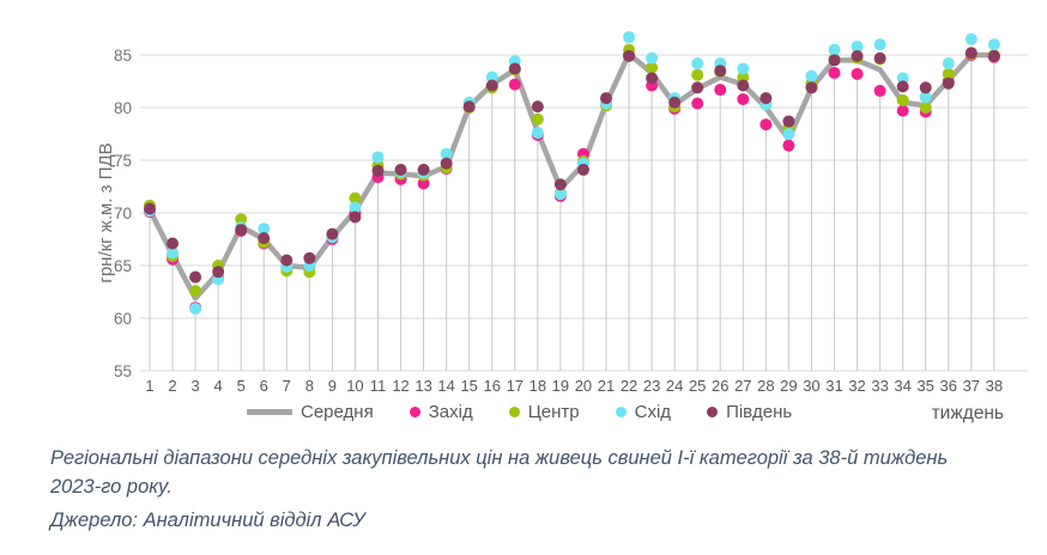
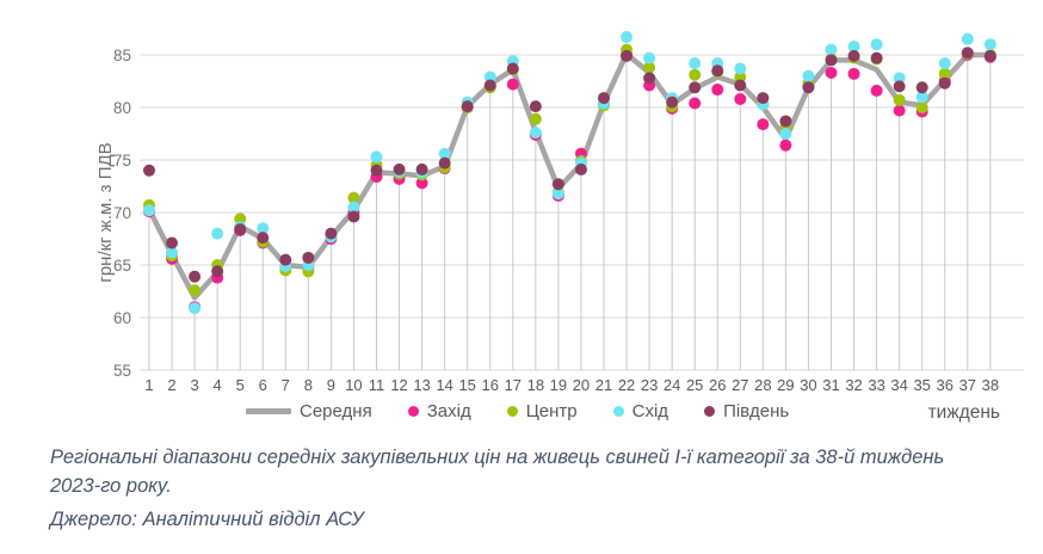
Південь/1: 70 -> 74
Схід/4: 64 -> 68
